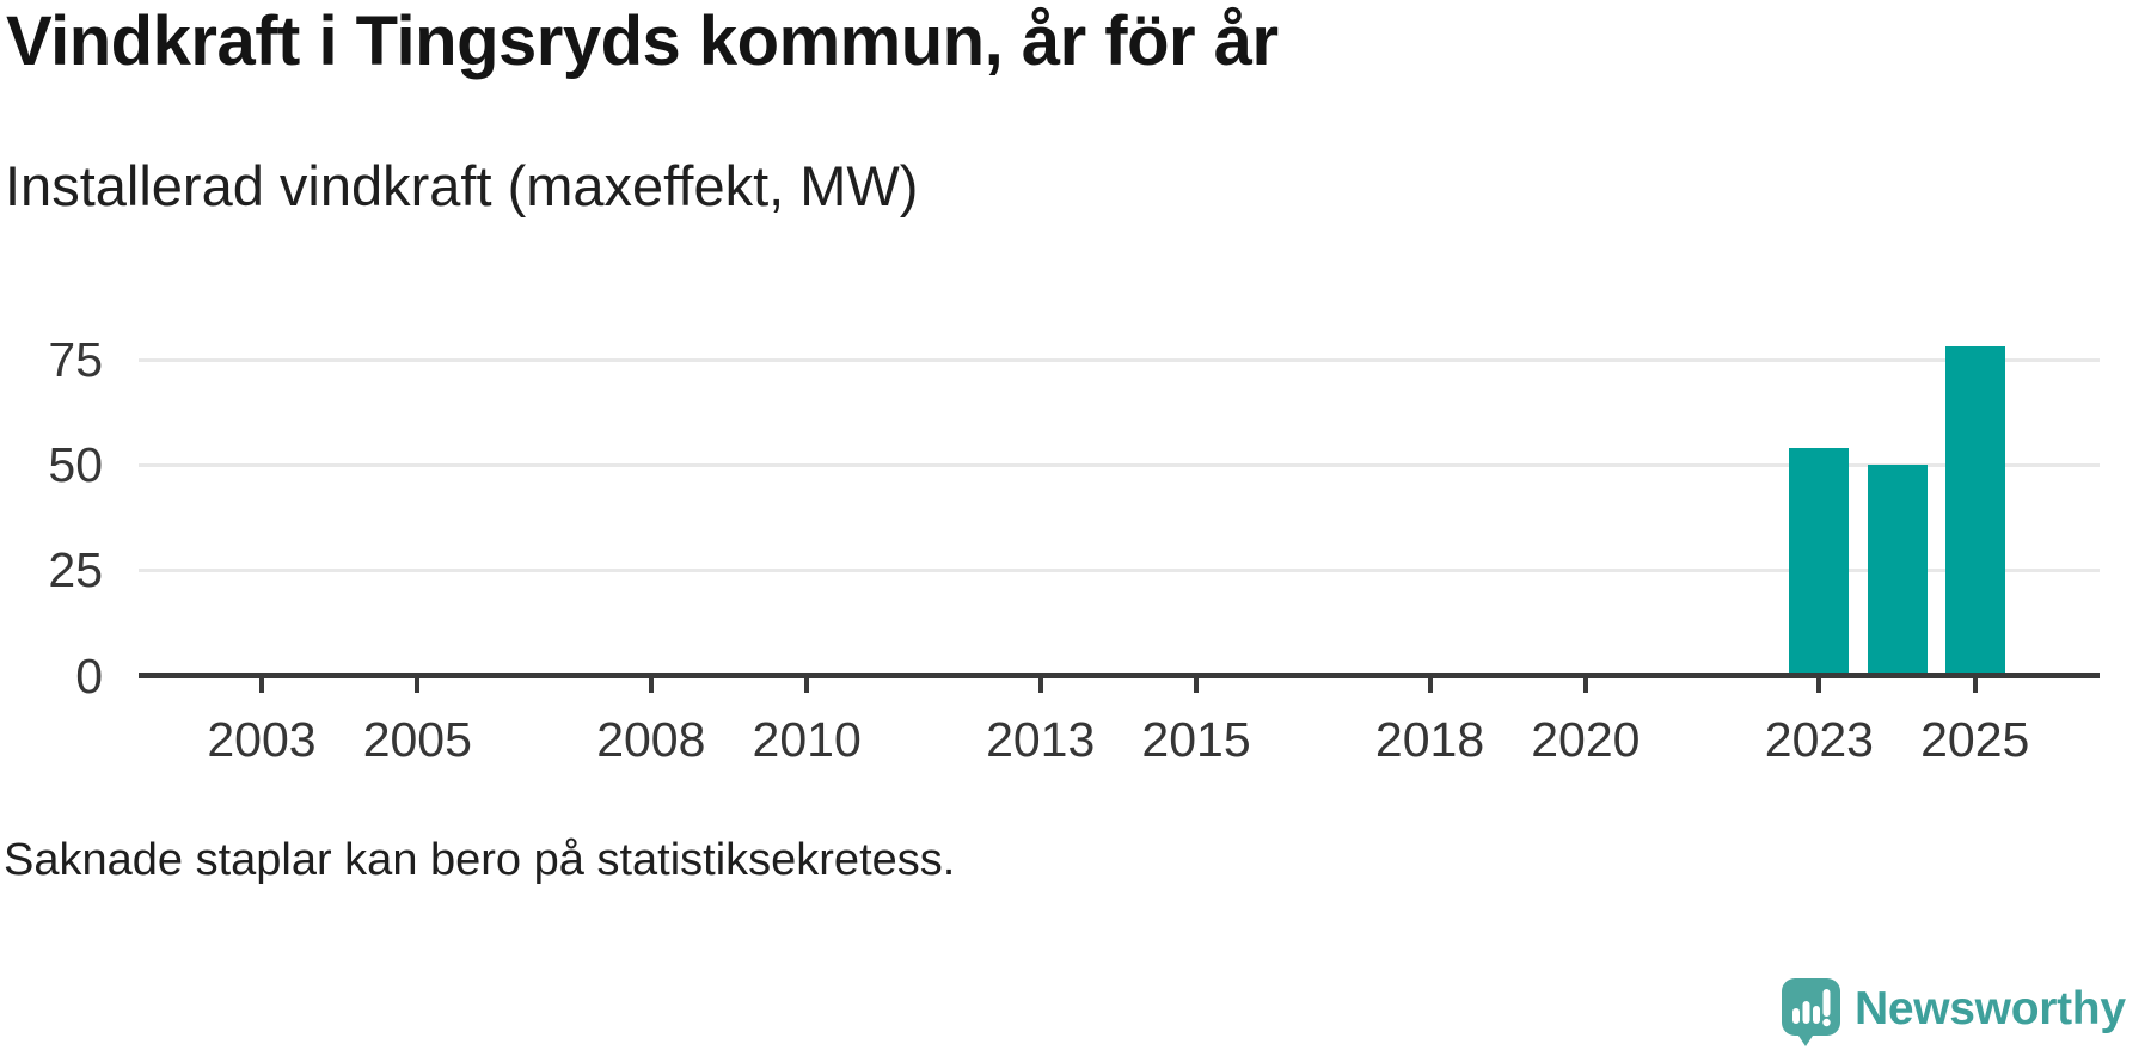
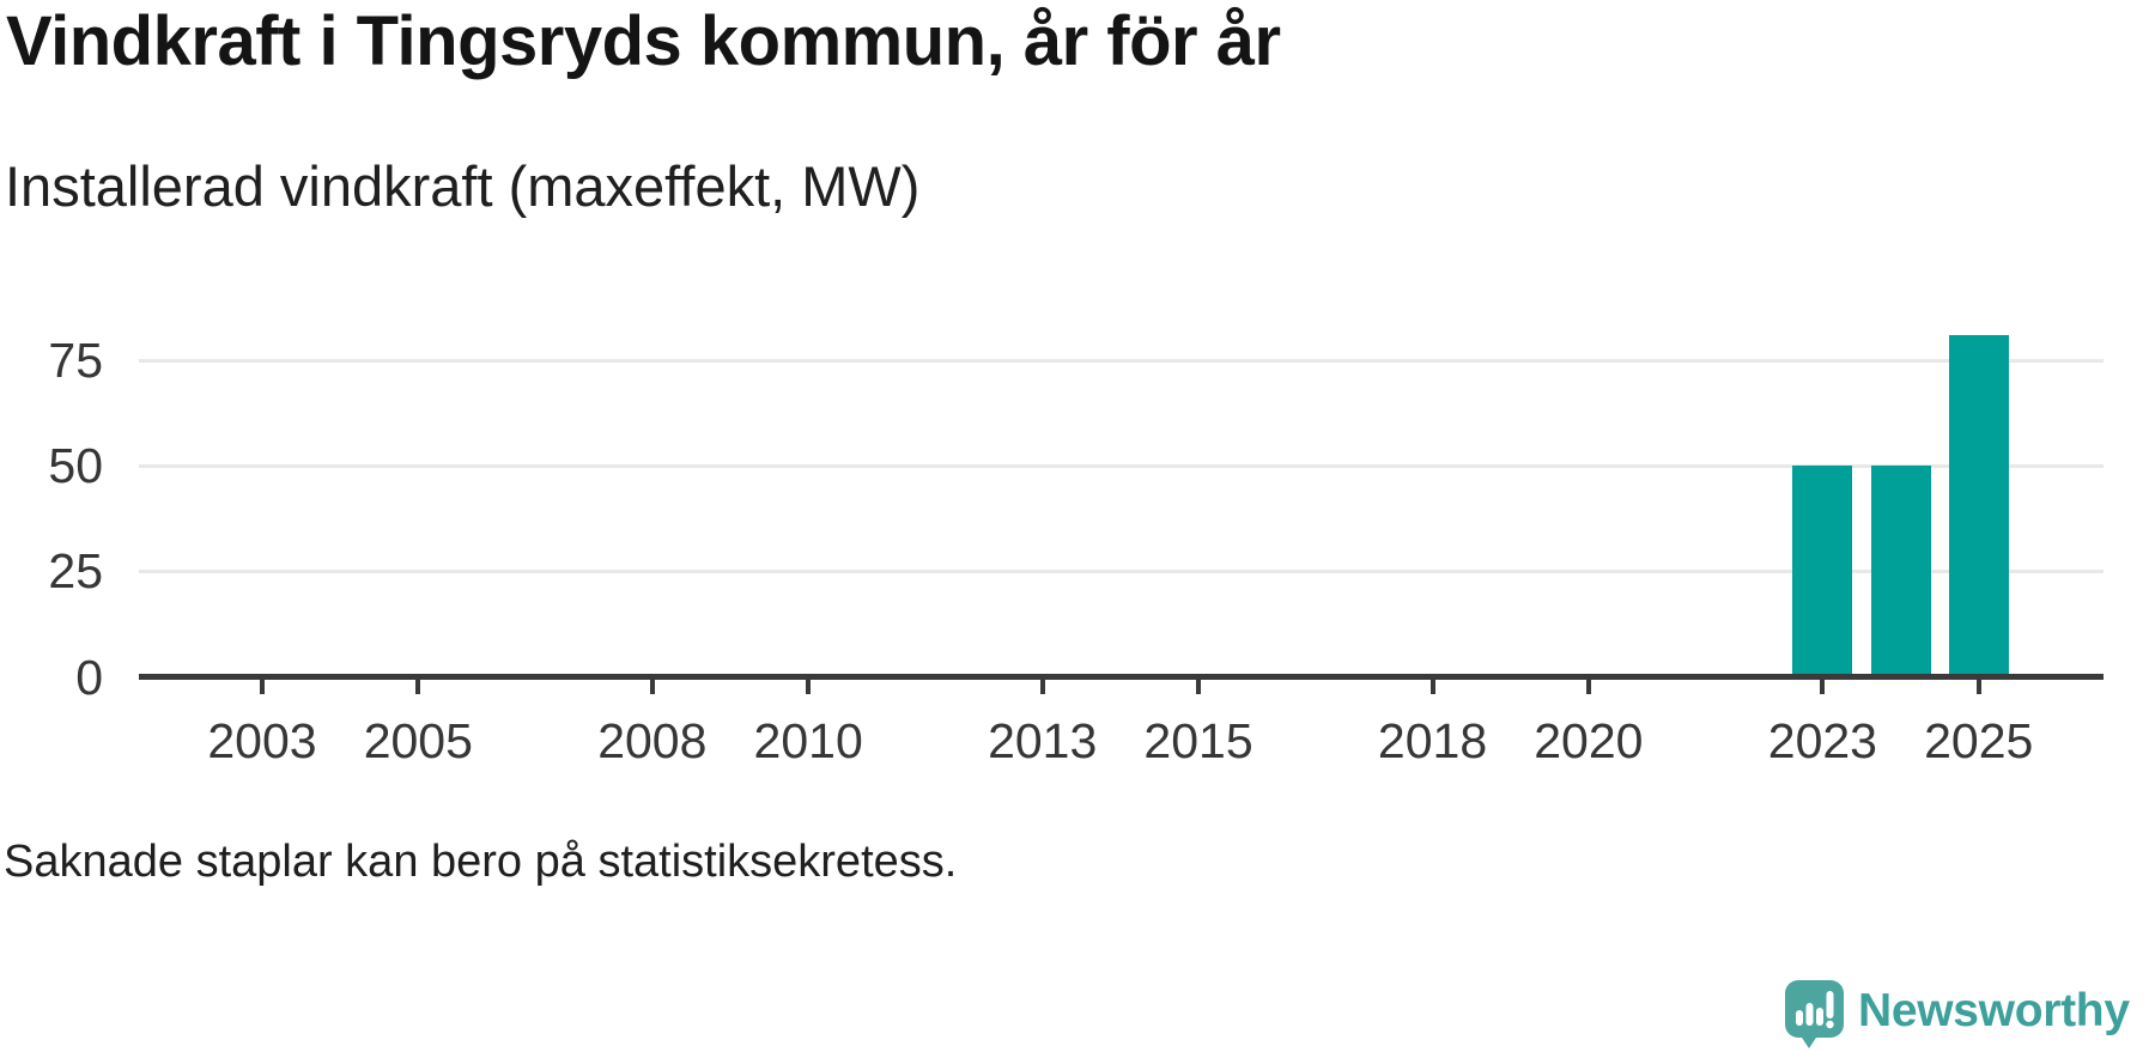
2023: 54 -> 50
2025: 78 -> 81
